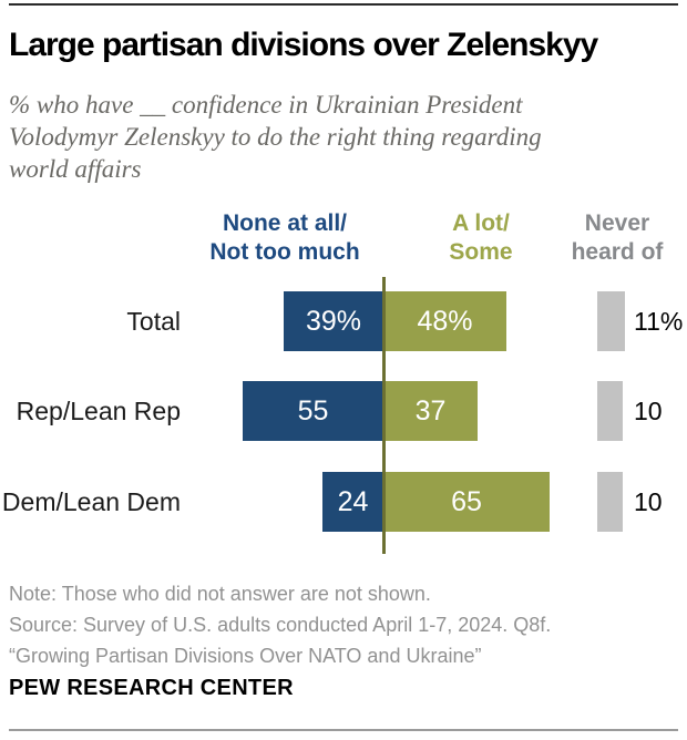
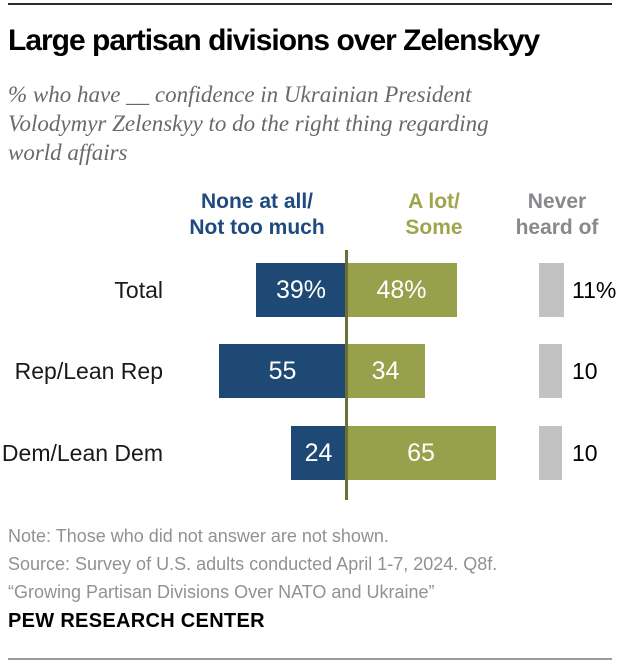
A lot/Some/Rep/Lean Rep: 37 -> 34
